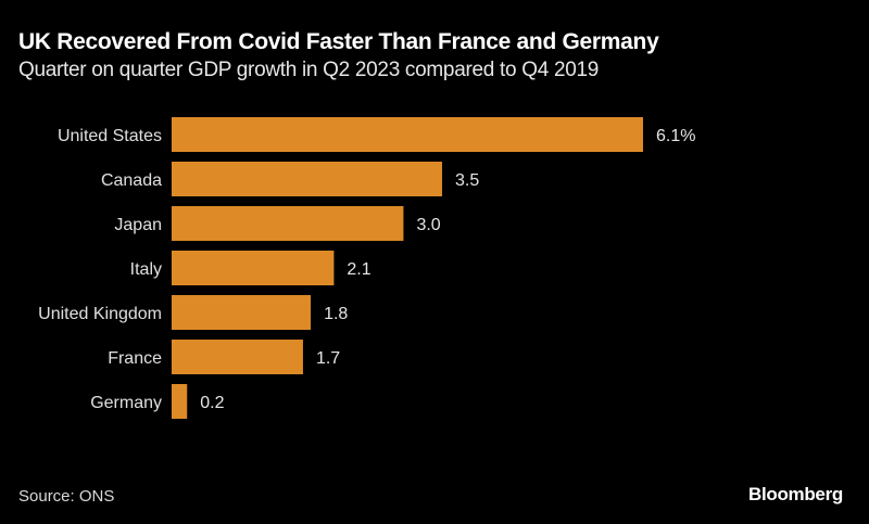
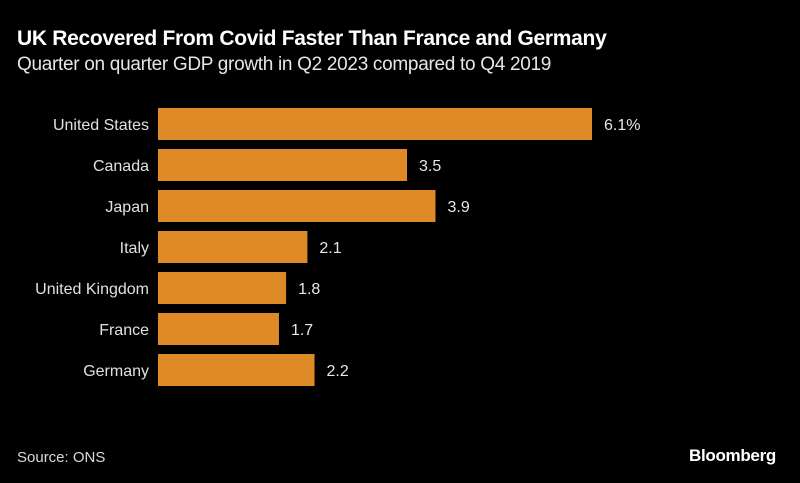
Japan: 3.0 -> 3.9
Germany: 0.2 -> 2.2
